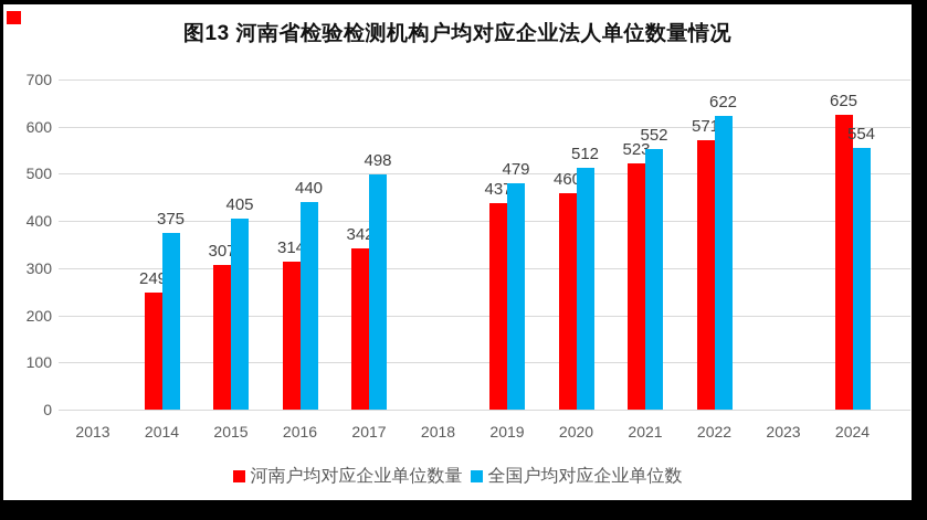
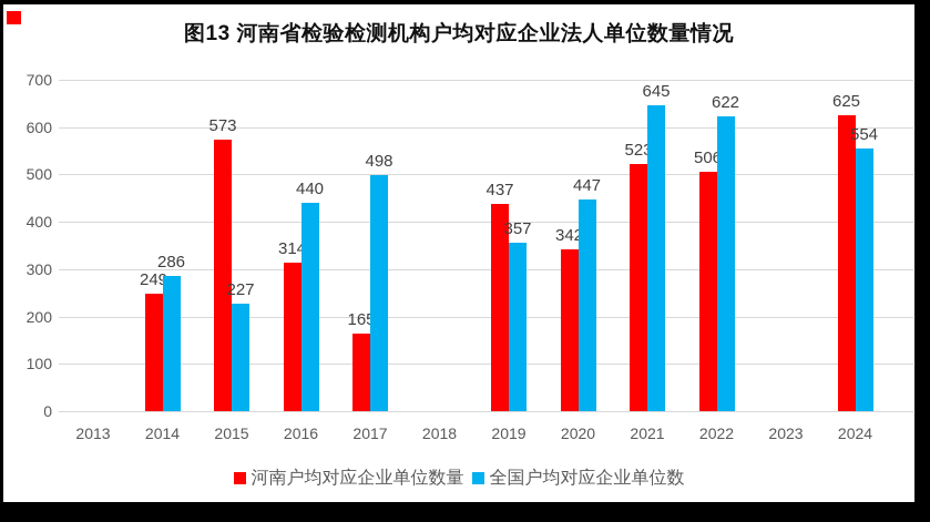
全国户均对应企业单位数/2014: 375 -> 286
河南户均对应企业单位数量/2015: 307 -> 573
全国户均对应企业单位数/2015: 405 -> 227
河南户均对应企业单位数量/2017: 342 -> 165
全国户均对应企业单位数/2019: 479 -> 357
河南户均对应企业单位数量/2020: 460 -> 342
全国户均对应企业单位数/2020: 512 -> 447
全国户均对应企业单位数/2021: 552 -> 645
河南户均对应企业单位数量/2022: 571 -> 506
